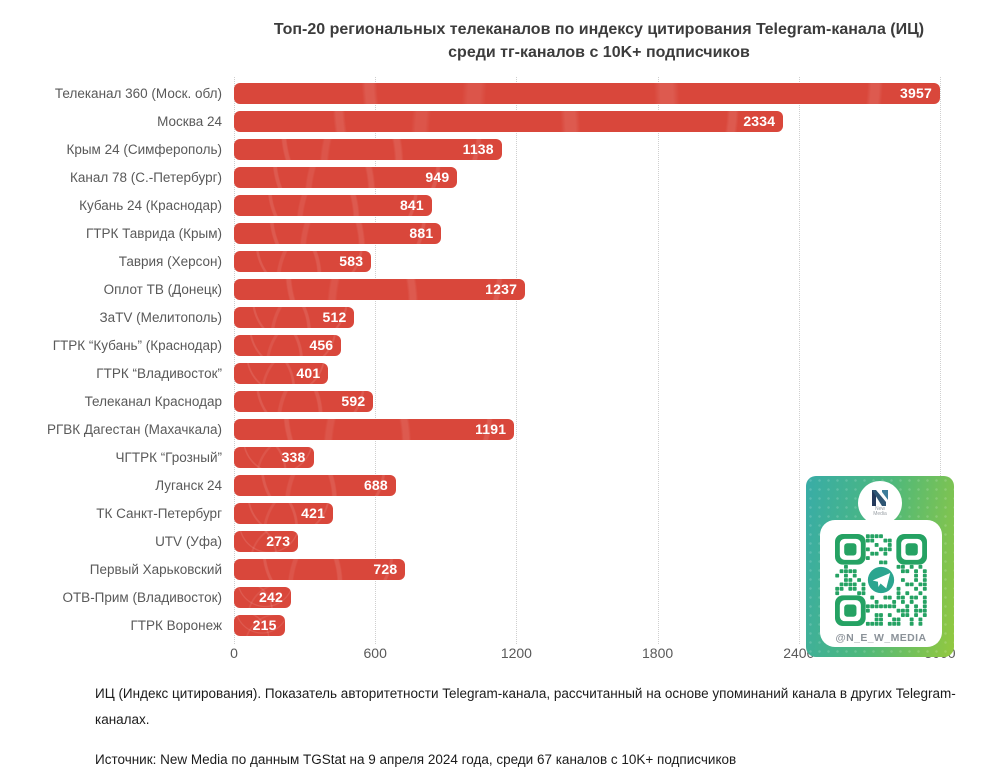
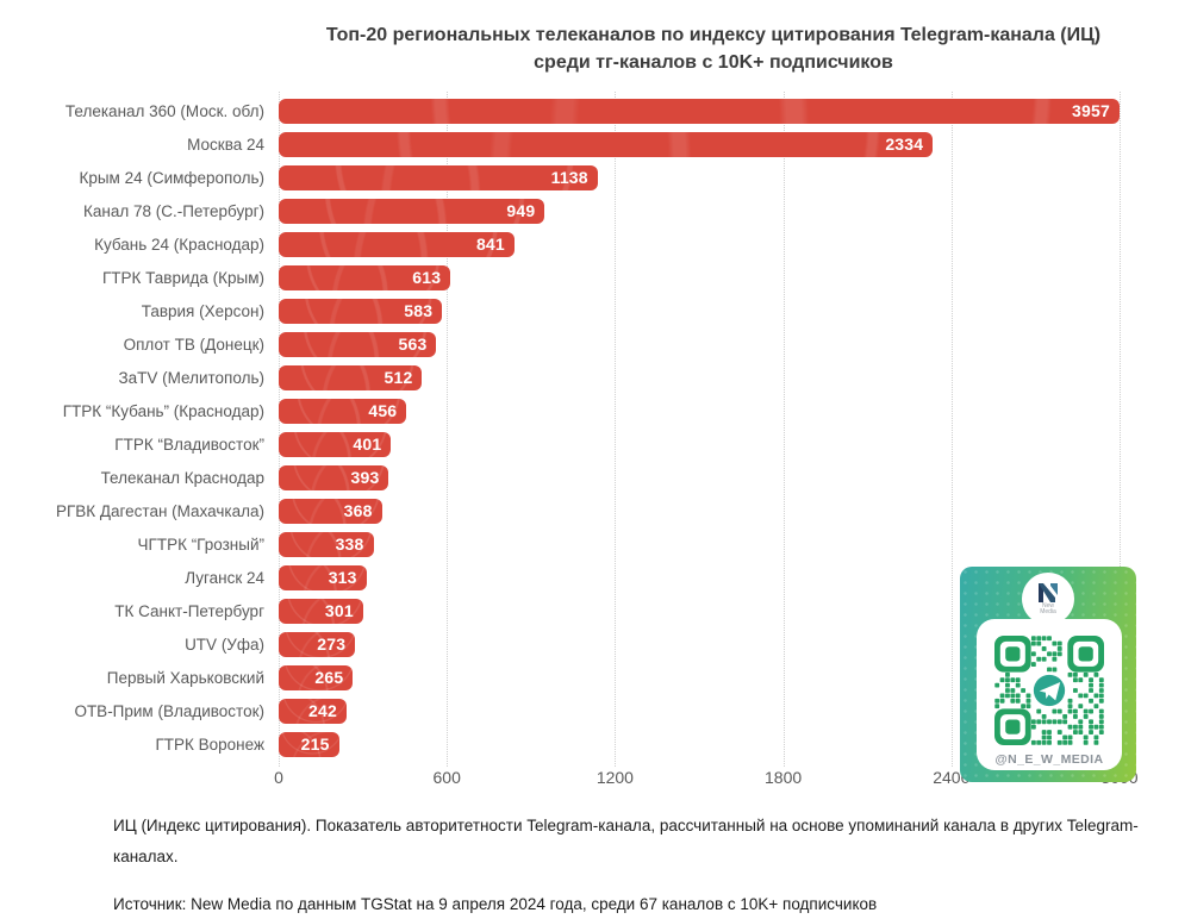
ГТРК Таврида (Крым): 881 -> 613
Оплот ТВ (Донецк): 1237 -> 563
Телеканал Краснодар: 592 -> 393
РГВК Дагестан (Махачкала): 1191 -> 368
Луганск 24: 688 -> 313
ТК Санкт-Петербург: 421 -> 301
Первый Харьковский: 728 -> 265
